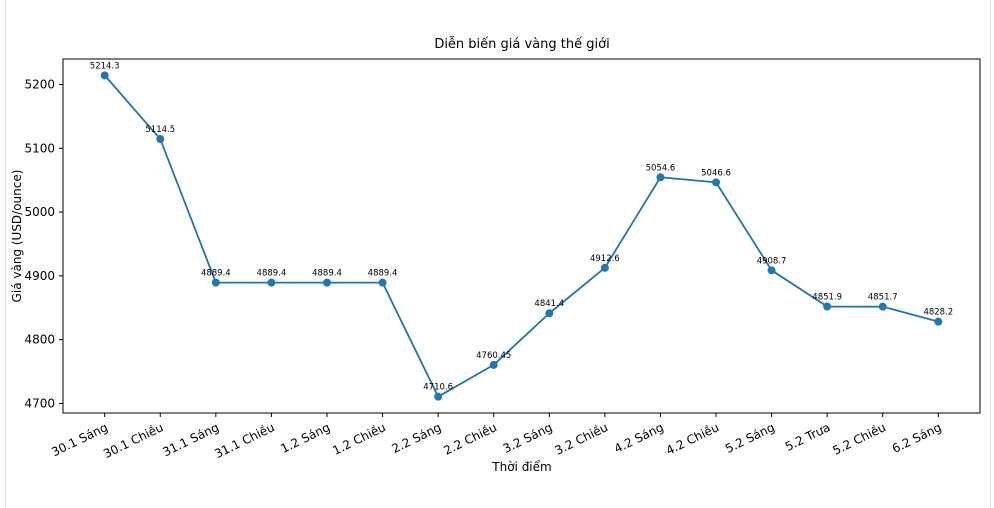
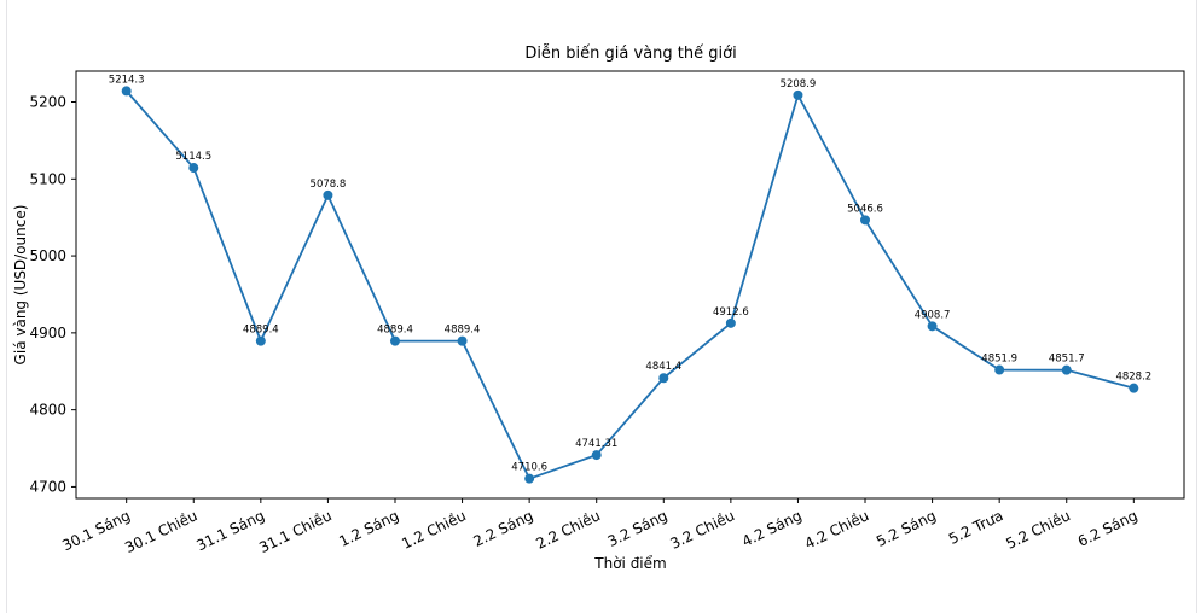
31.1 Chiều: 4889.4 -> 5078.8
2.2 Chiều: 4760.45 -> 4741.31
4.2 Sáng: 5054.6 -> 5208.9
